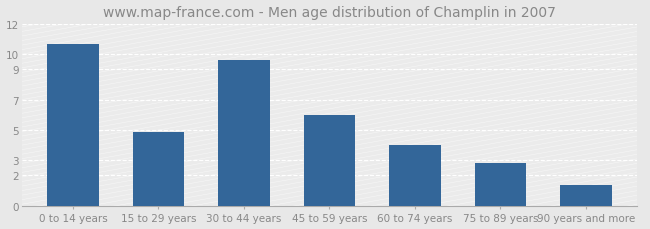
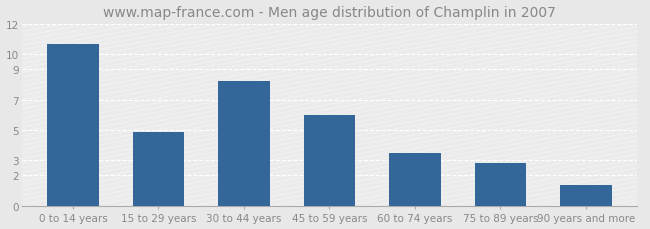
30 to 44 years: 9.6 -> 8.2
60 to 74 years: 4.0 -> 3.5
